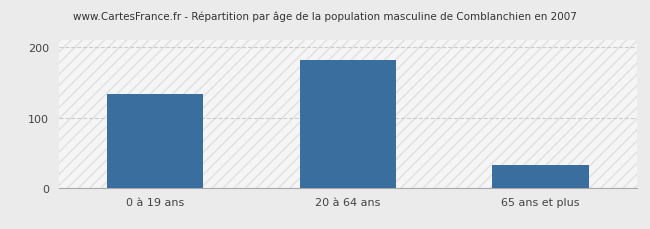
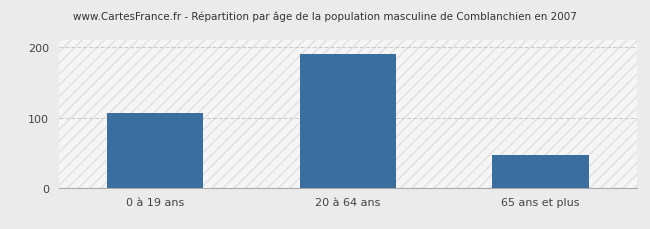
0 à 19 ans: 134 -> 106
20 à 64 ans: 182 -> 190
65 ans et plus: 32 -> 46
